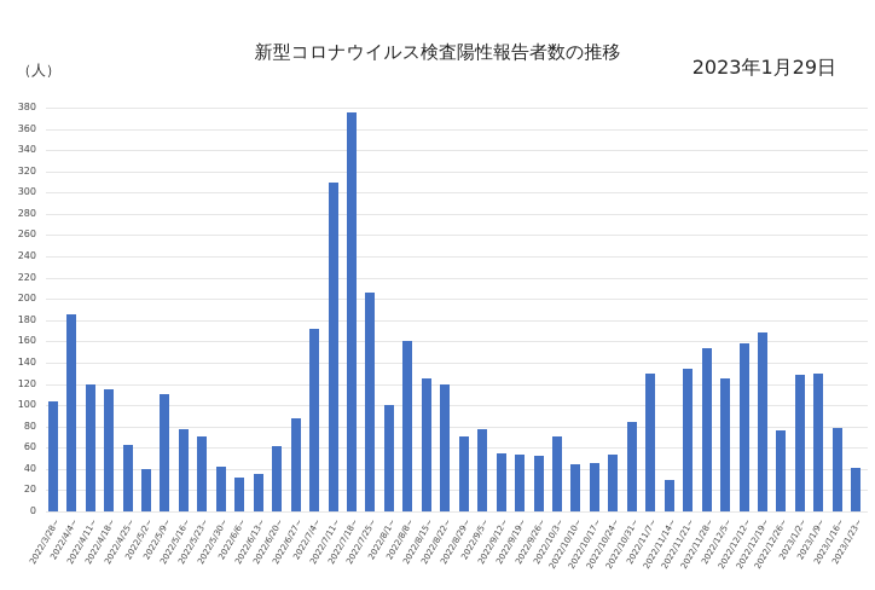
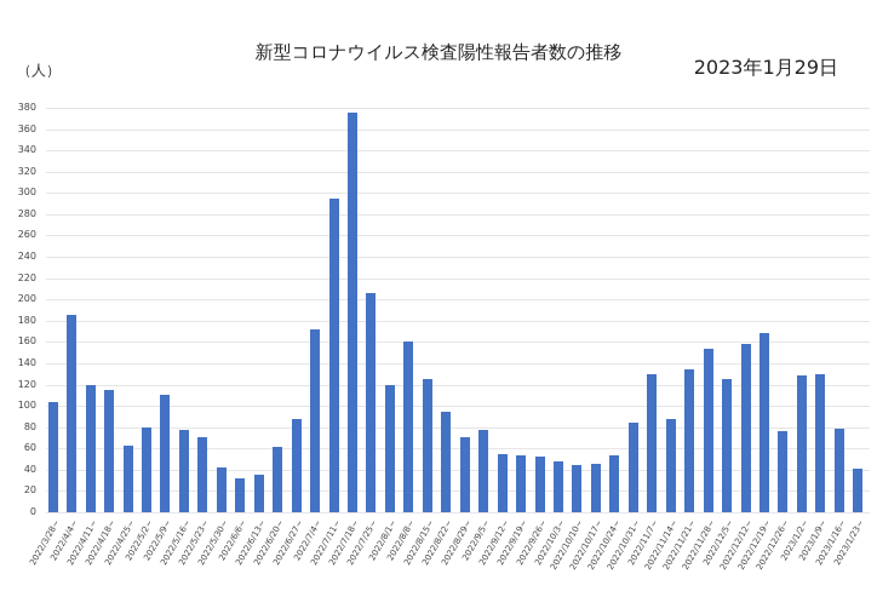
2022/5/2~: 40 -> 80
2022/7/11~: 310 -> 300
2022/8/1~: 100 -> 120
2022/8/22~: 120 -> 90
2022/10/3~: 70 -> 50
2022/11/14~: 30 -> 90
